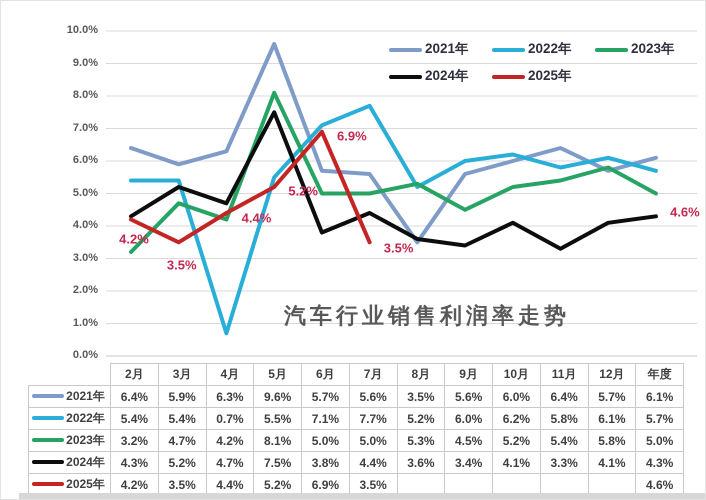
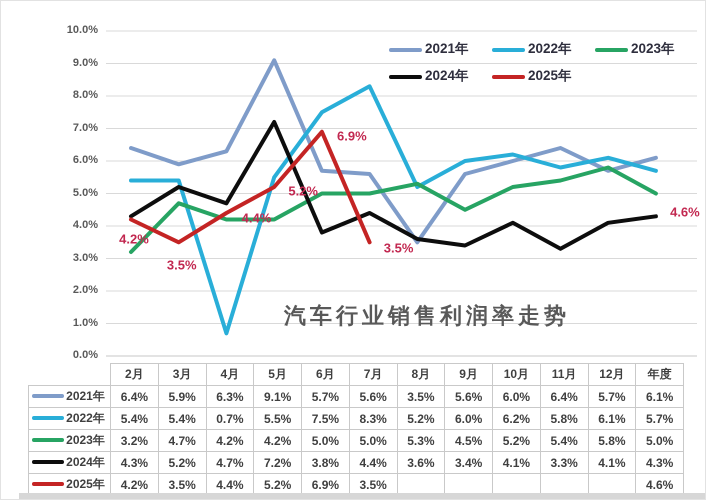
2021年/5月: 9.6% -> 9.1%
2023年/5月: 8.1% -> 4.2%
2024年/5月: 7.5% -> 7.2%
2022年/6月: 7.1% -> 7.5%
2022年/7月: 7.7% -> 8.3%
